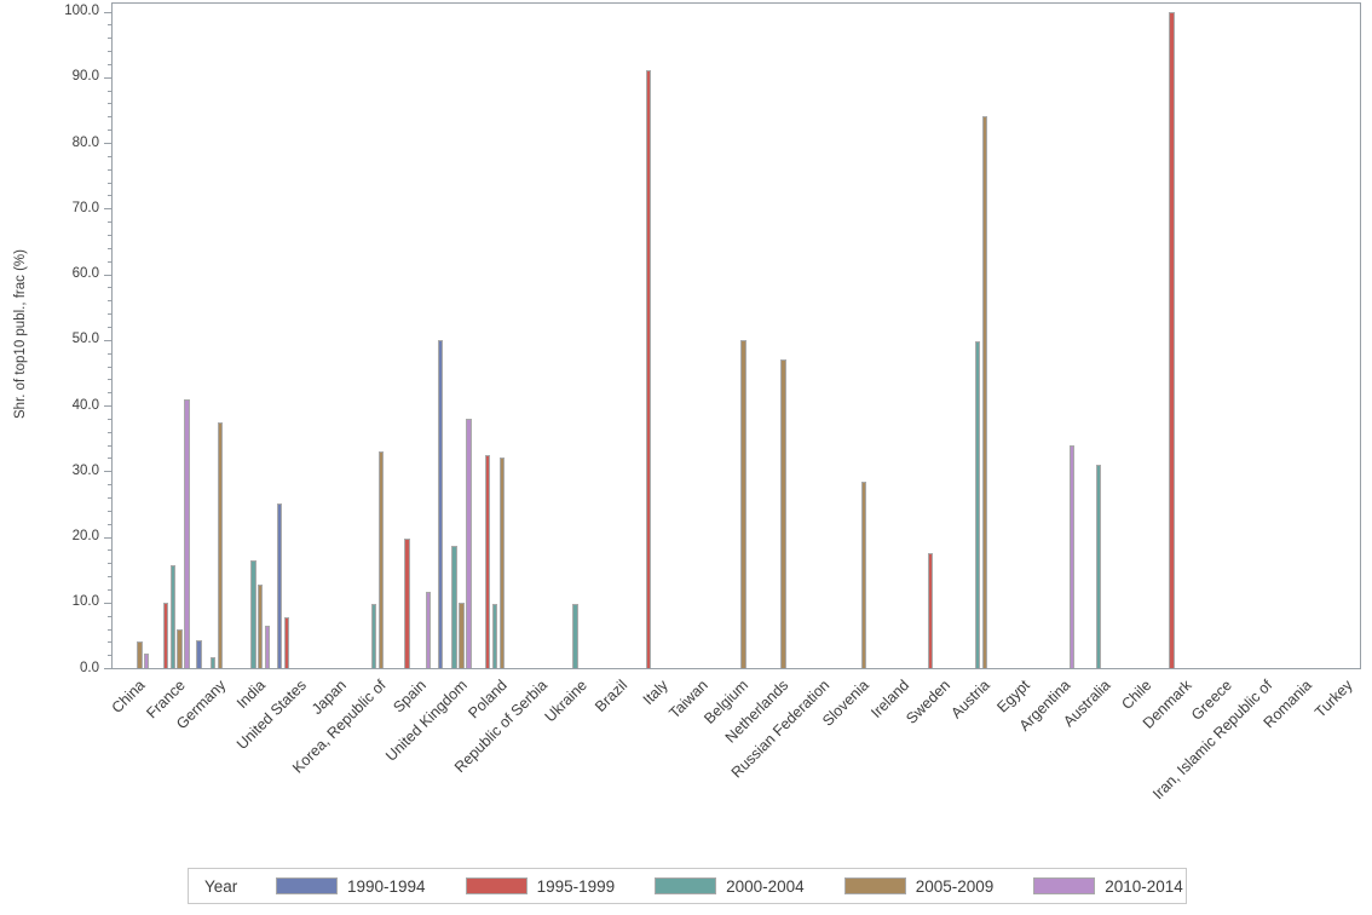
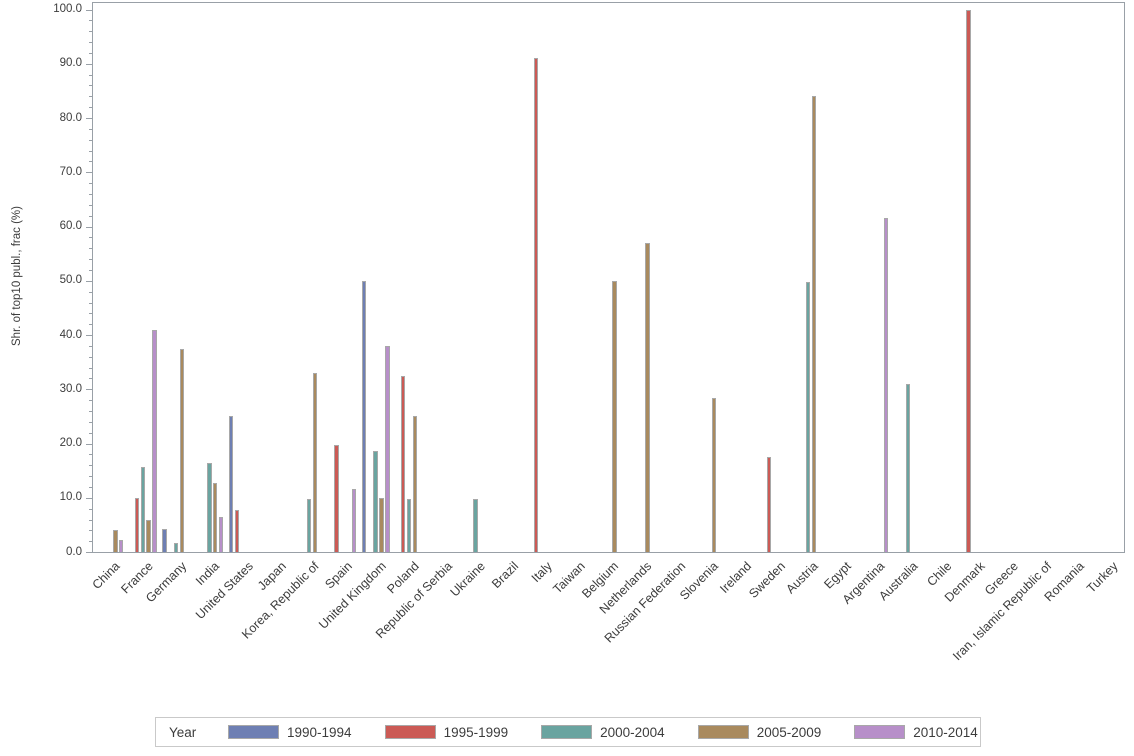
2005-2009/Poland: 32 -> 25
2005-2009/Netherlands: 47 -> 57
2010-2014/Argentina: 34 -> 62
